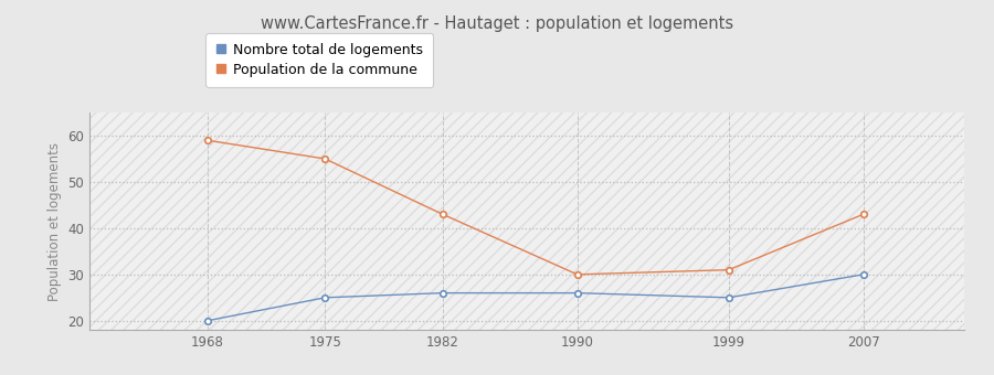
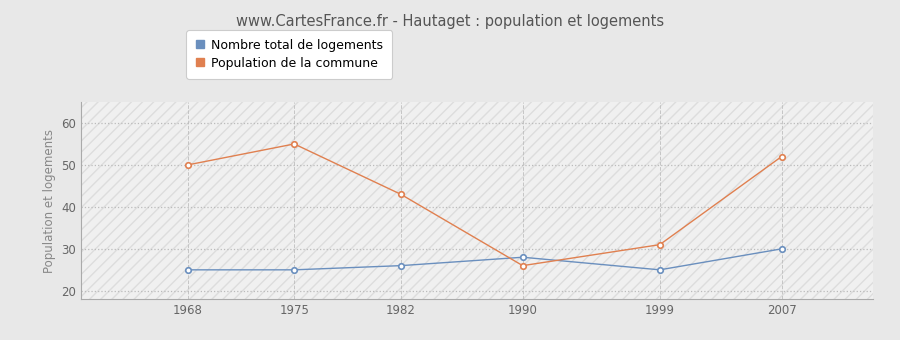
Nombre total de logements/1968: 20 -> 25
Population de la commune/1968: 59 -> 50
Nombre total de logements/1990: 26 -> 28
Population de la commune/1990: 30 -> 26
Population de la commune/2007: 43 -> 52
